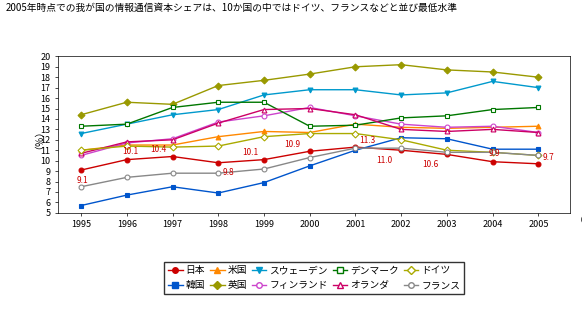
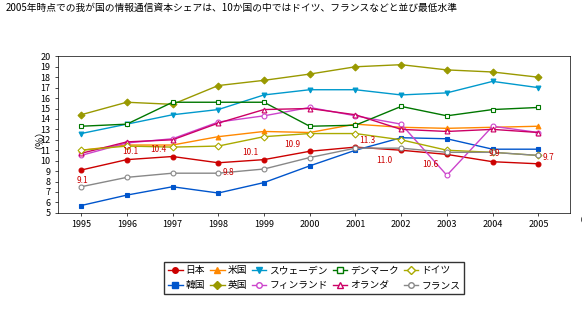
デンマーク/1997: 15.1 -> 15.6
デンマーク/2002: 14.1 -> 15.2
フィンランド/2003: 13.2 -> 8.6
